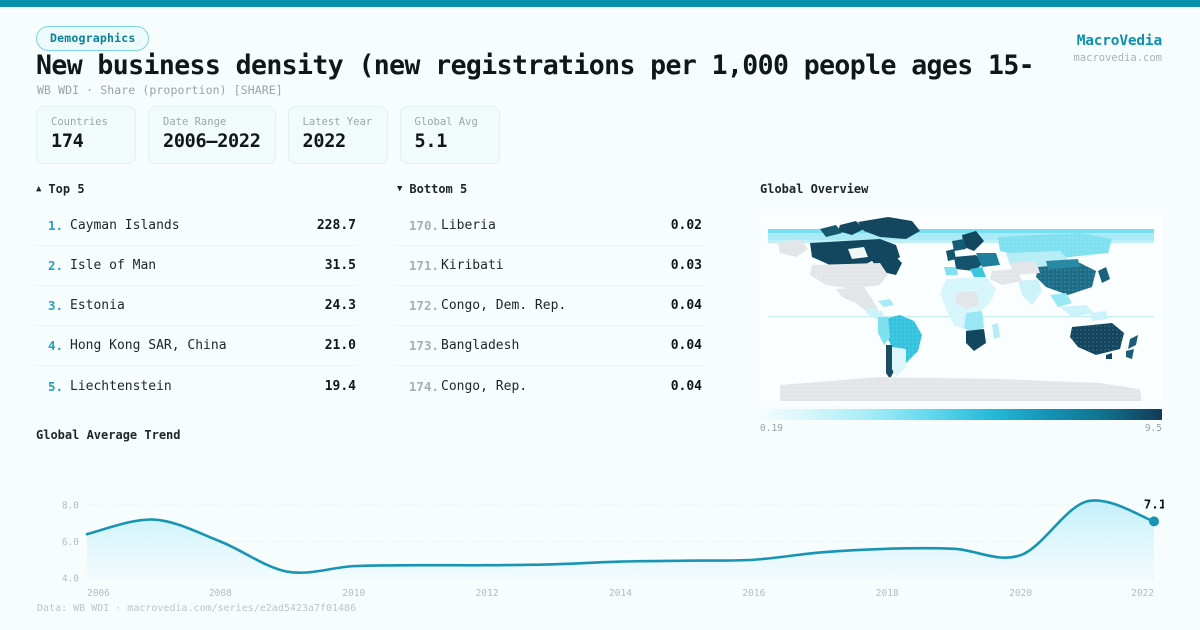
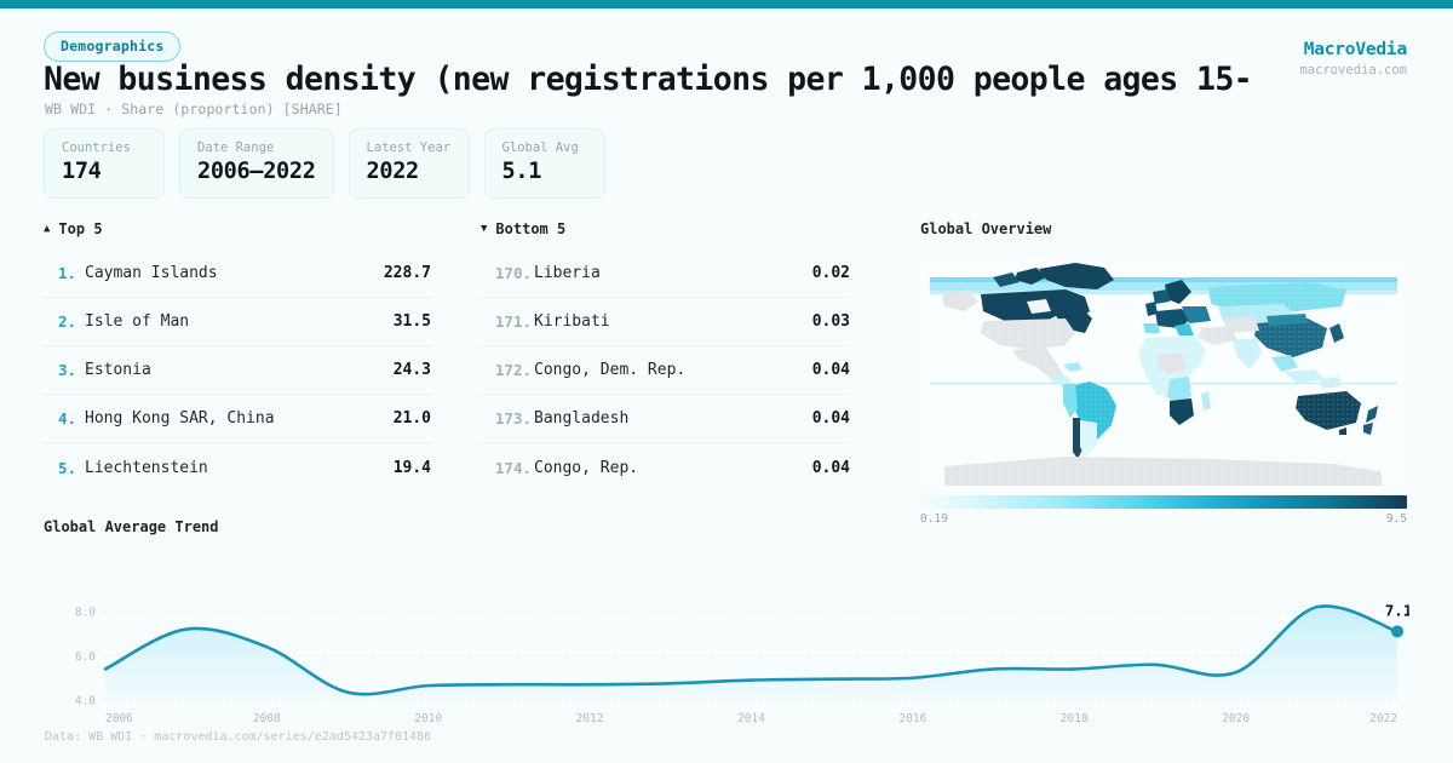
2006: 6.4 -> 5.4
2008: 6.0 -> 6.4
2018: 5.6 -> 5.4
